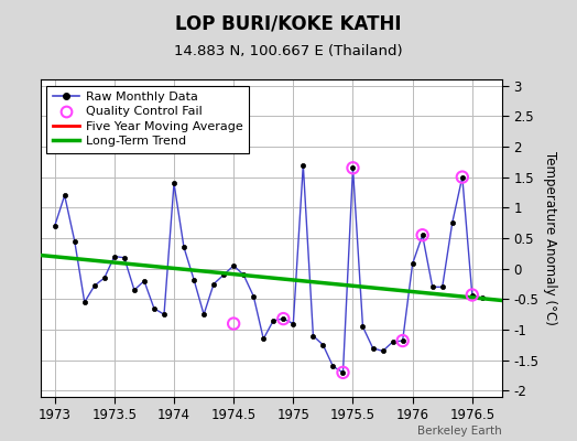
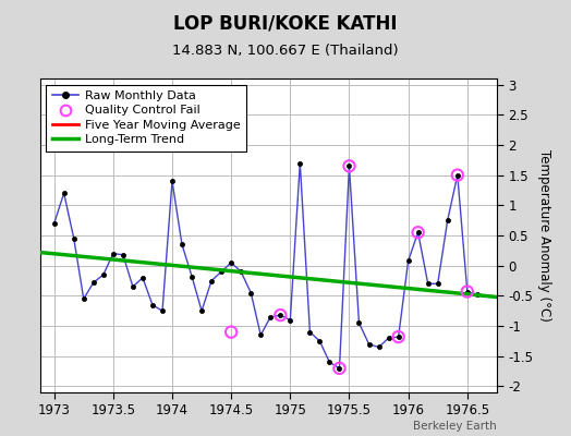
Quality Control Fail/1974.5: -0.90 -> -1.10
